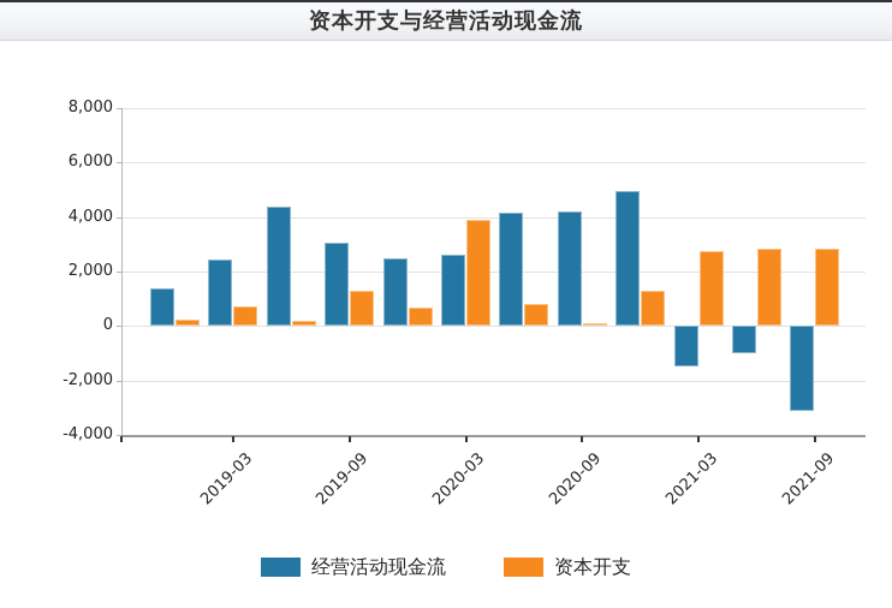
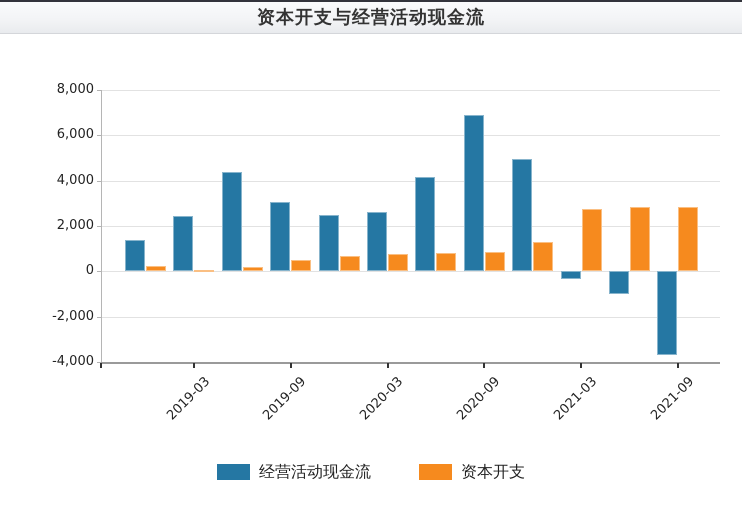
资本开支/2019-03: 700 -> 100
资本开支/2019-09: 1300 -> 500
资本开支/2020-03: 3900 -> 800
经营活动现金流/2020-09: 4200 -> 6900
资本开支/2020-09: 100 -> 800
经营活动现金流/2021-03: -1500 -> -400
经营活动现金流/2021-09: -3100 -> -3700
